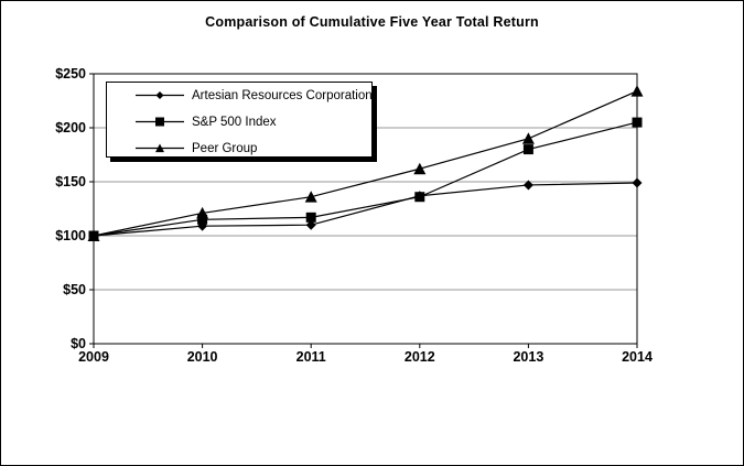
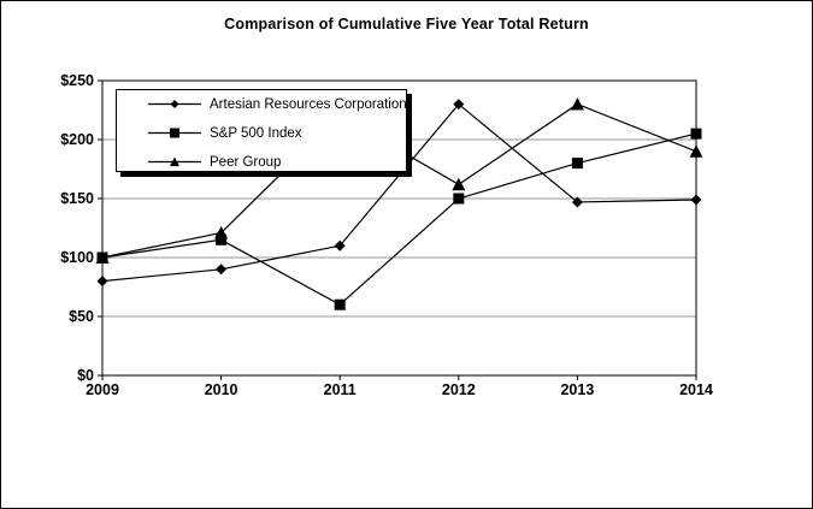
Artesian Resources Corporation/2009: $100 -> $80
Artesian Resources Corporation/2010: $110 -> $90
S&P 500 Index/2011: $120 -> $60
Peer Group/2011: $140 -> $220
Artesian Resources Corporation/2012: $140 -> $230
S&P 500 Index/2012: $140 -> $150
Peer Group/2013: $190 -> $230
Peer Group/2014: $230 -> $190
